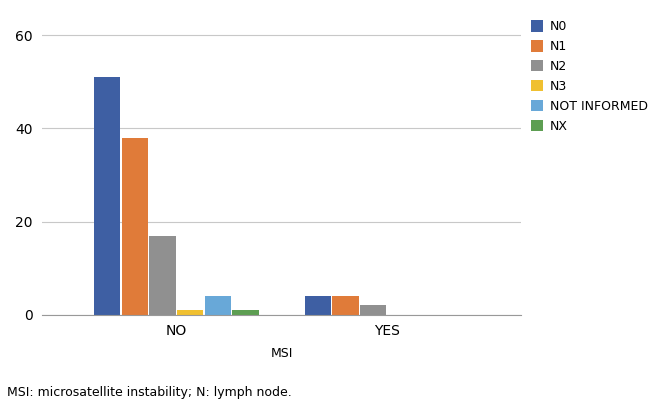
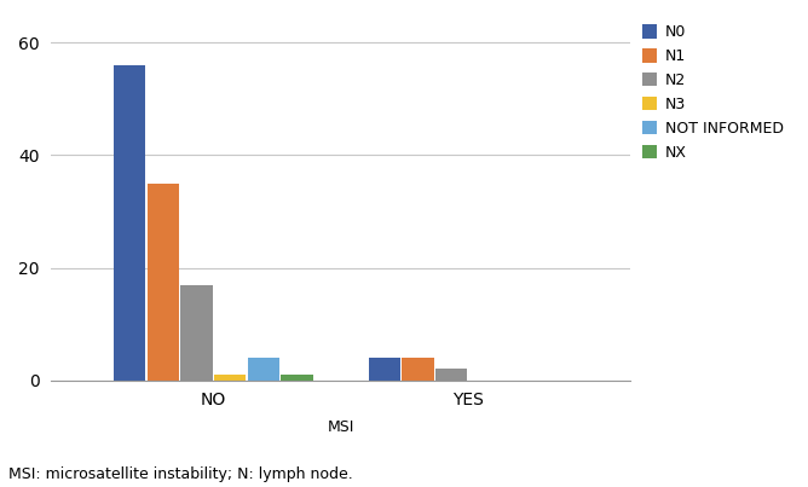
N0/NO: 51 -> 56
N1/NO: 38 -> 35
